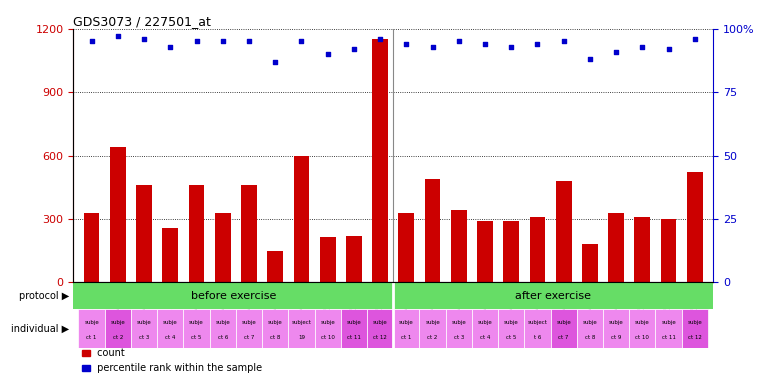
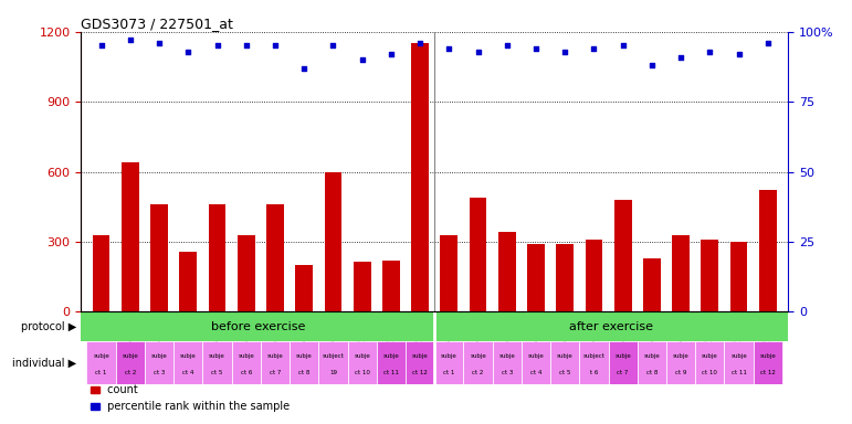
count/GSM214996: 150 -> 200
count/GSM214997: 180 -> 230
